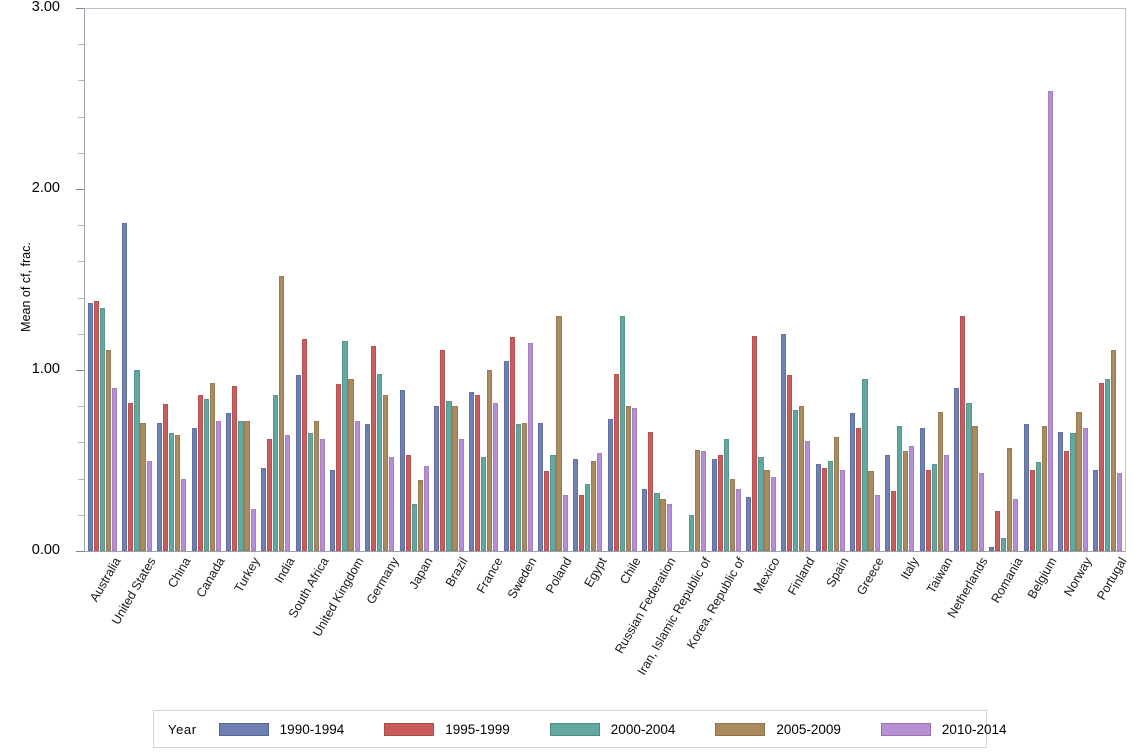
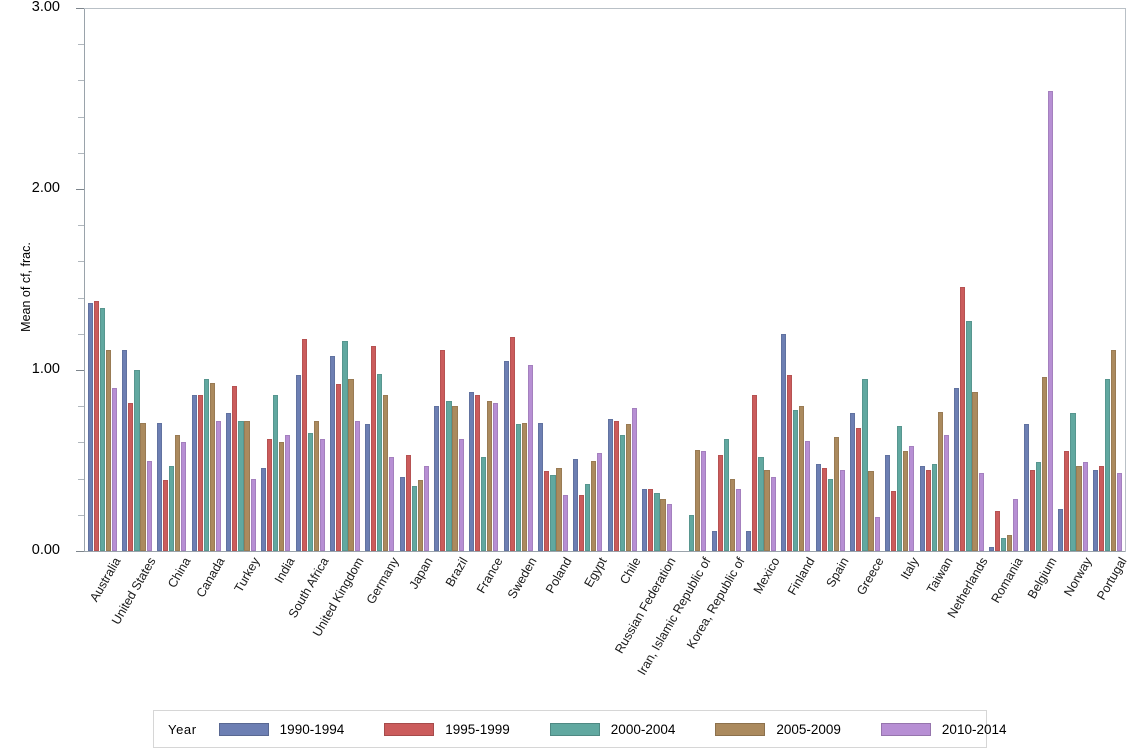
1990-1994/United States: 1.81 -> 1.11
1995-1999/China: 0.81 -> 0.39
2000-2004/China: 0.65 -> 0.47
2010-2014/China: 0.40 -> 0.60
1990-1994/Canada: 0.68 -> 0.86
2000-2004/Canada: 0.84 -> 0.95
2010-2014/Turkey: 0.23 -> 0.40
2005-2009/India: 1.52 -> 0.60
1990-1994/United Kingdom: 0.45 -> 1.08
1990-1994/Japan: 0.89 -> 0.41
2000-2004/Japan: 0.26 -> 0.36
2005-2009/France: 1.00 -> 0.83
2010-2014/Sweden: 1.15 -> 1.03
2000-2004/Poland: 0.53 -> 0.42
2005-2009/Poland: 1.30 -> 0.46
1995-1999/Chile: 0.98 -> 0.72
2000-2004/Chile: 1.30 -> 0.64
2005-2009/Chile: 0.80 -> 0.70
1995-1999/Russian Federation: 0.66 -> 0.34
1990-1994/Korea, Republic of: 0.51 -> 0.11
1990-1994/Mexico: 0.30 -> 0.11
1995-1999/Mexico: 1.19 -> 0.86
2000-2004/Spain: 0.50 -> 0.40
2010-2014/Greece: 0.31 -> 0.19
1990-1994/Taiwan: 0.68 -> 0.47
2010-2014/Taiwan: 0.53 -> 0.64
1995-1999/Netherlands: 1.30 -> 1.46
2000-2004/Netherlands: 0.82 -> 1.27
2005-2009/Netherlands: 0.69 -> 0.88
2005-2009/Romania: 0.57 -> 0.09
2005-2009/Belgium: 0.69 -> 0.96
1990-1994/Norway: 0.66 -> 0.23
2000-2004/Norway: 0.65 -> 0.76
2005-2009/Norway: 0.77 -> 0.47
2010-2014/Norway: 0.68 -> 0.49
1995-1999/Portugal: 0.93 -> 0.47
